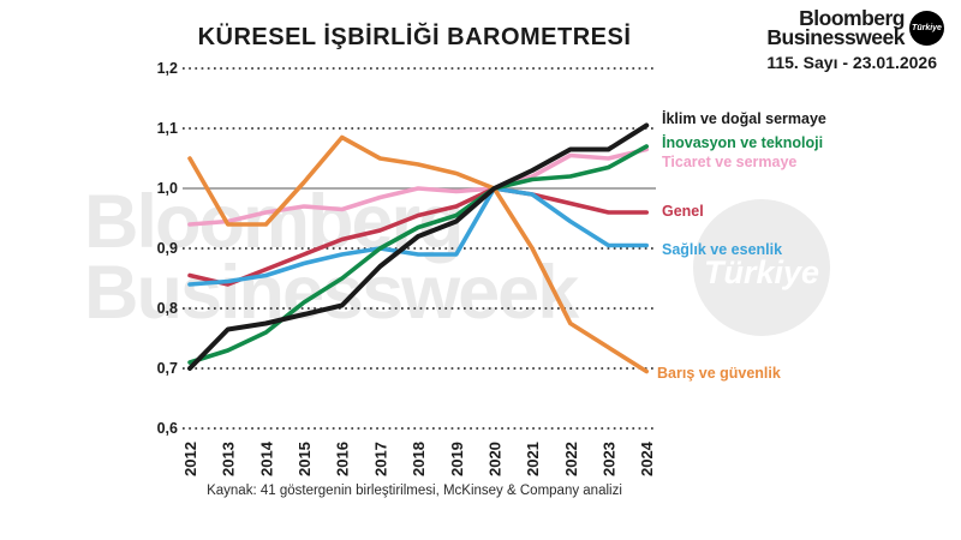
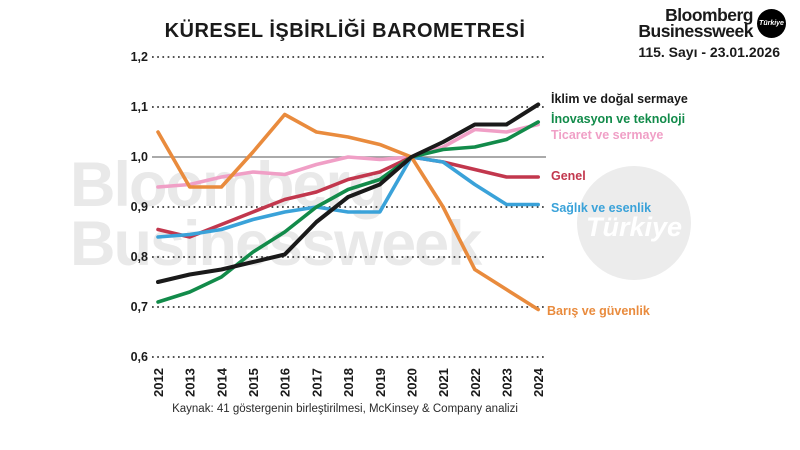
İklim ve doğal sermaye/2012: 0,70 -> 0,75
